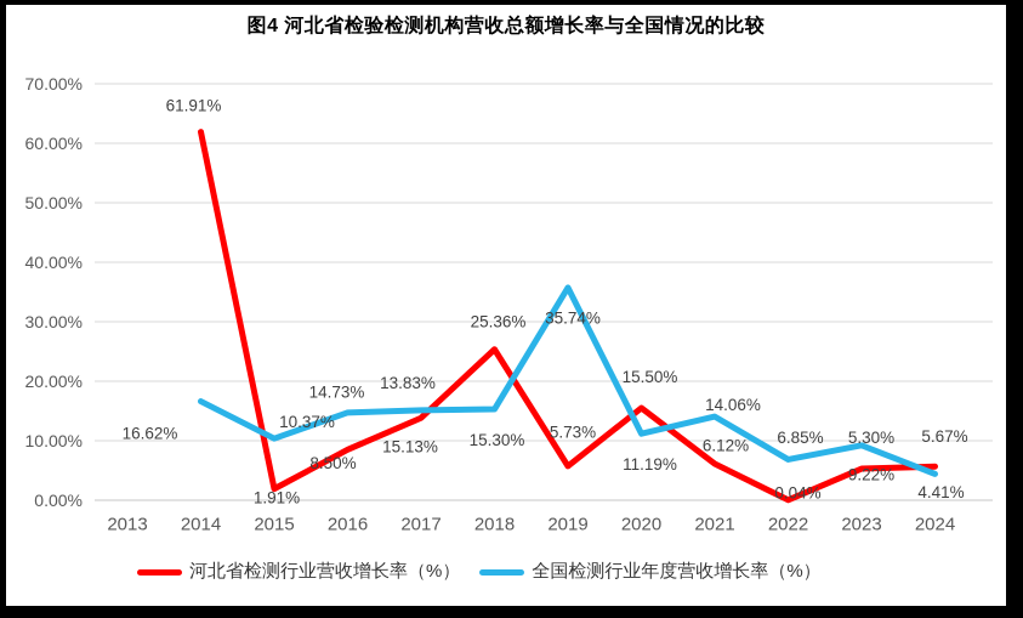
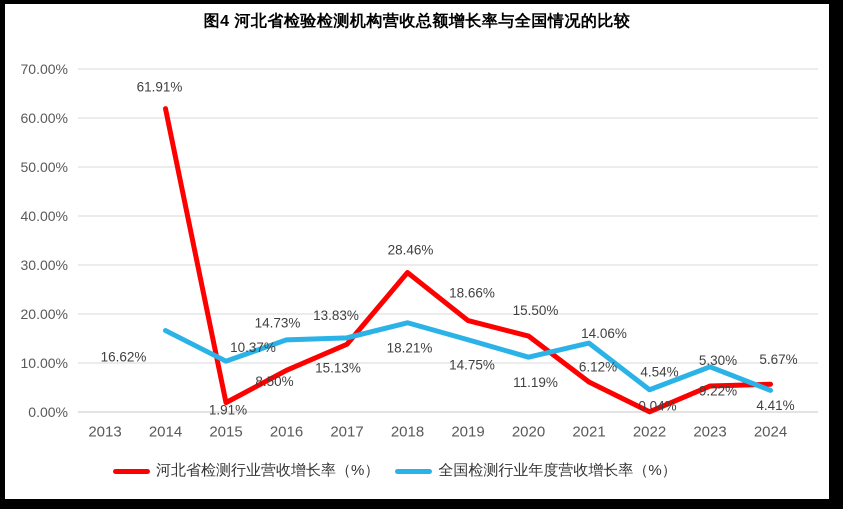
河北省检测行业营收增长率（%）/2018: 25.36% -> 28.46%
全国检测行业年度营收增长率（%）/2018: 15.30% -> 18.21%
河北省检测行业营收增长率（%）/2019: 5.73% -> 18.66%
全国检测行业年度营收增长率（%）/2019: 35.74% -> 14.75%
全国检测行业年度营收增长率（%）/2022: 6.85% -> 4.54%
